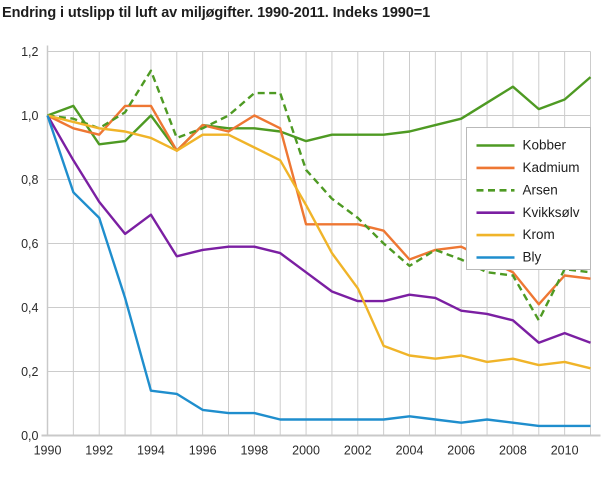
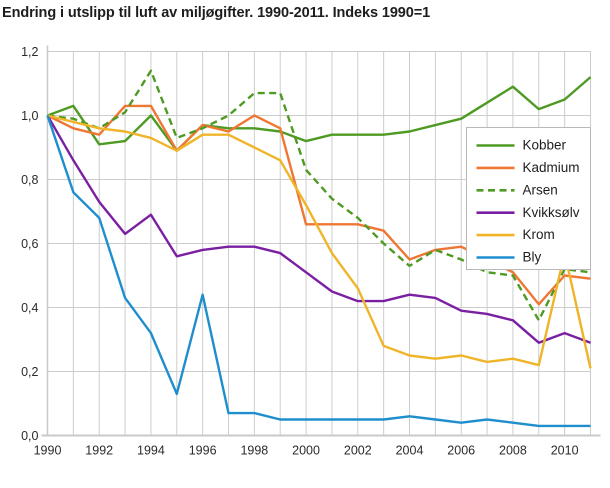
Bly/1994: 0,14 -> 0,32
Bly/1996: 0,08 -> 0,44
Krom/2010: 0,23 -> 0,57
